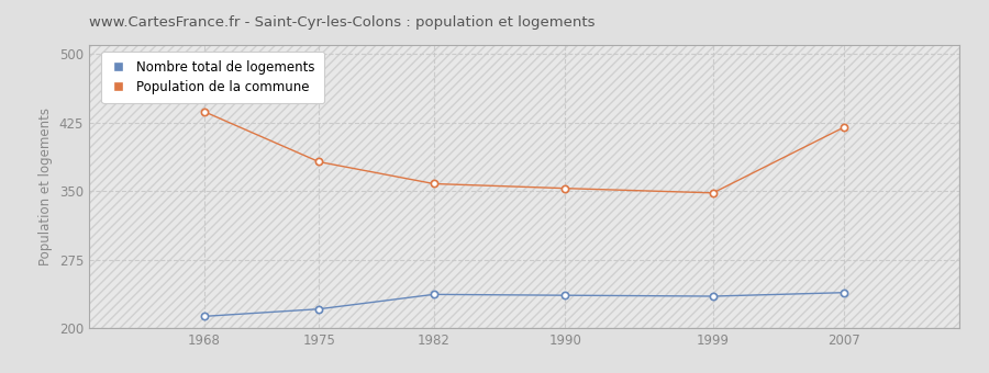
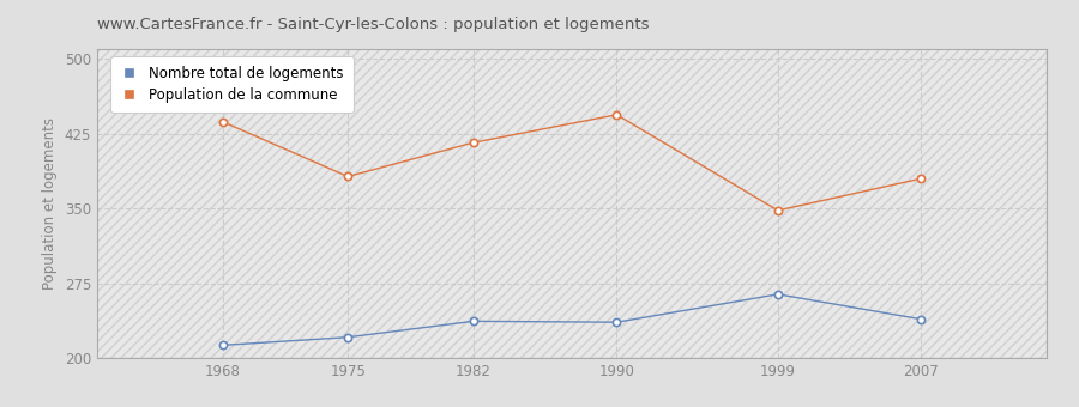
Population de la commune/1982: 358 -> 416
Population de la commune/1990: 353 -> 444
Nombre total de logements/1999: 235 -> 264
Population de la commune/2007: 420 -> 380
